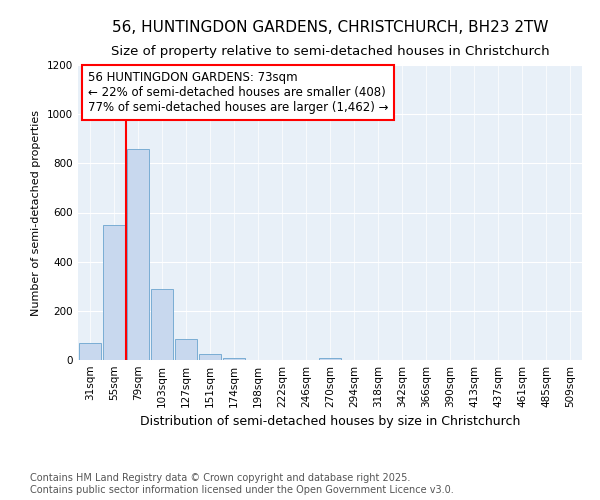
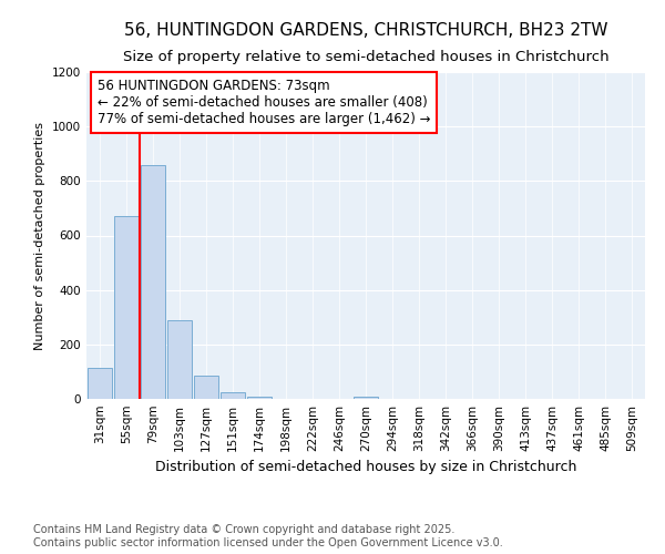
31sqm: 70 -> 115
55sqm: 550 -> 670
